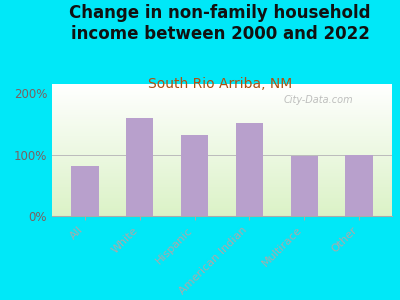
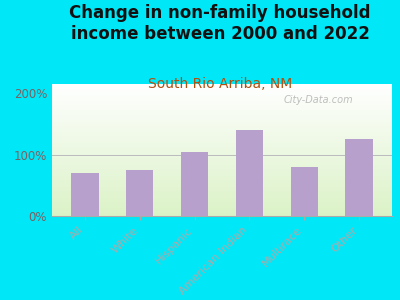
All: 82% -> 70%
White: 160% -> 75%
Hispanic: 132% -> 105%
American Indian: 152% -> 140%
Multirace: 98% -> 80%
Other: 100% -> 125%
